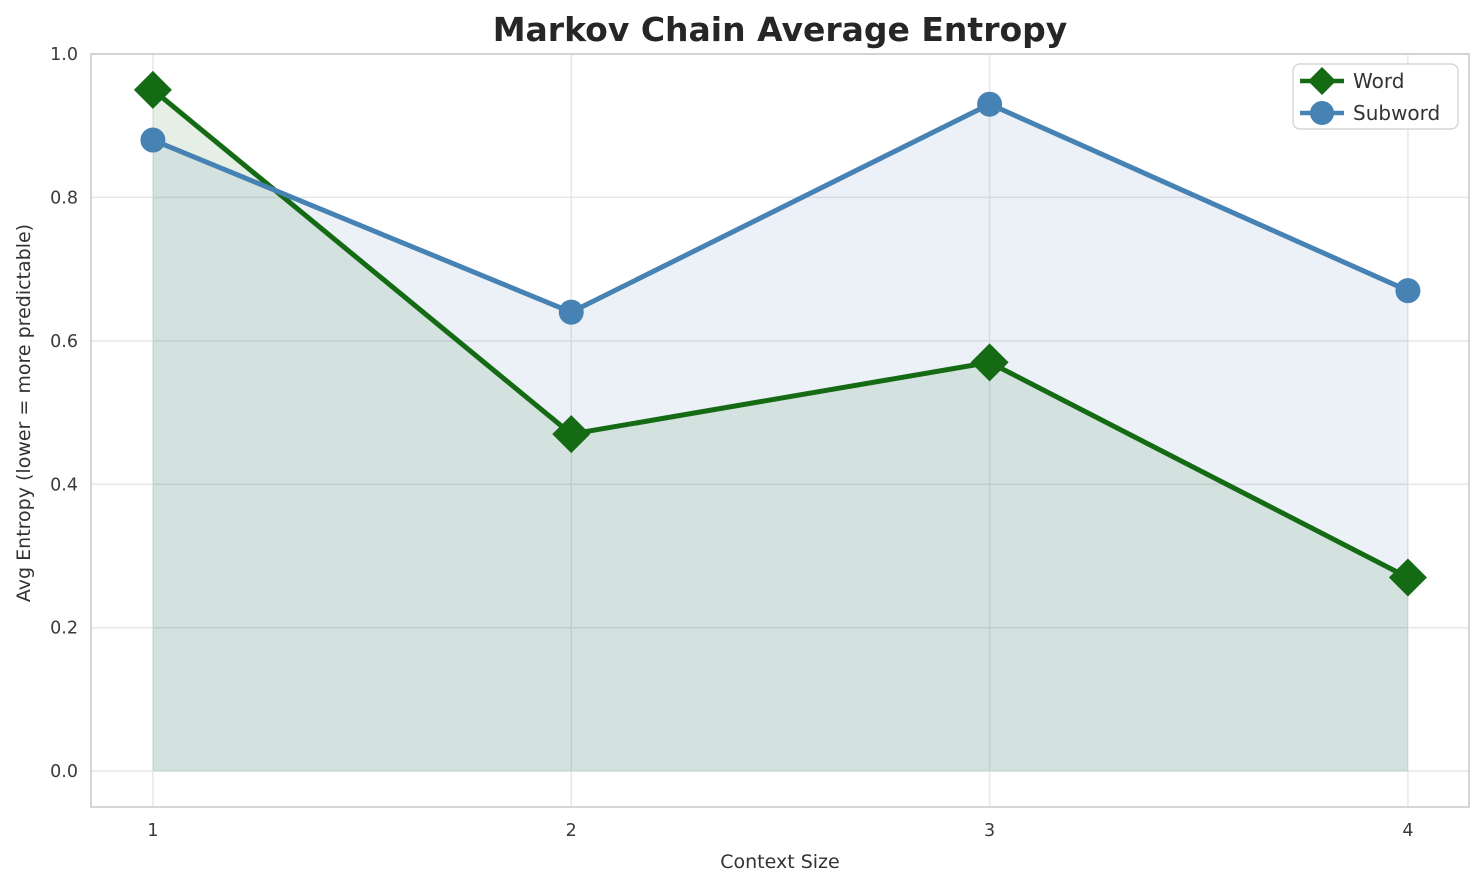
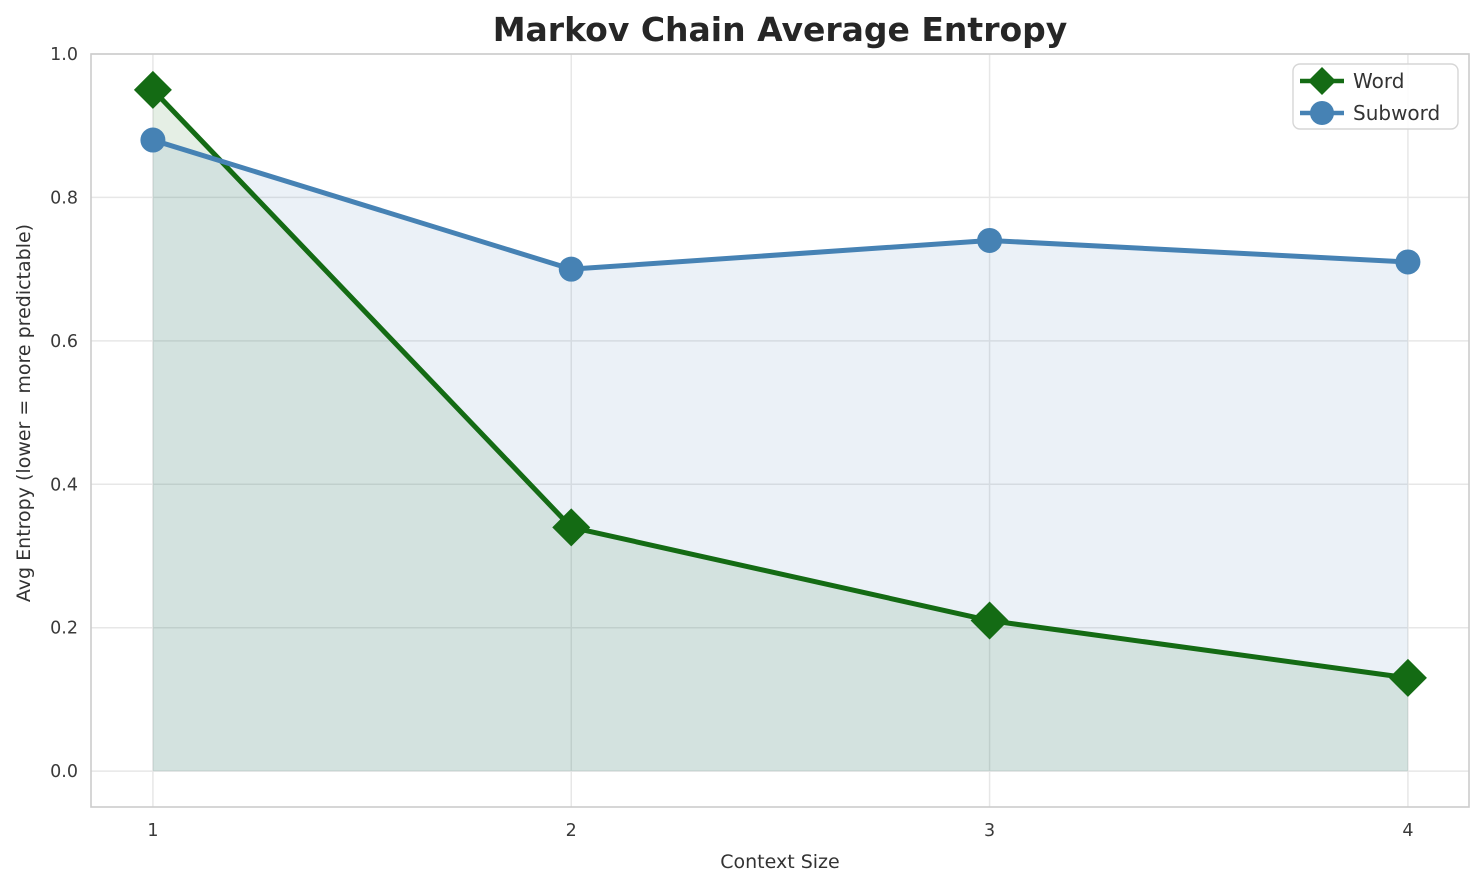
Word/2: 0.47 -> 0.34
Subword/2: 0.64 -> 0.70
Word/3: 0.57 -> 0.21
Subword/3: 0.93 -> 0.74
Word/4: 0.27 -> 0.13
Subword/4: 0.67 -> 0.71
